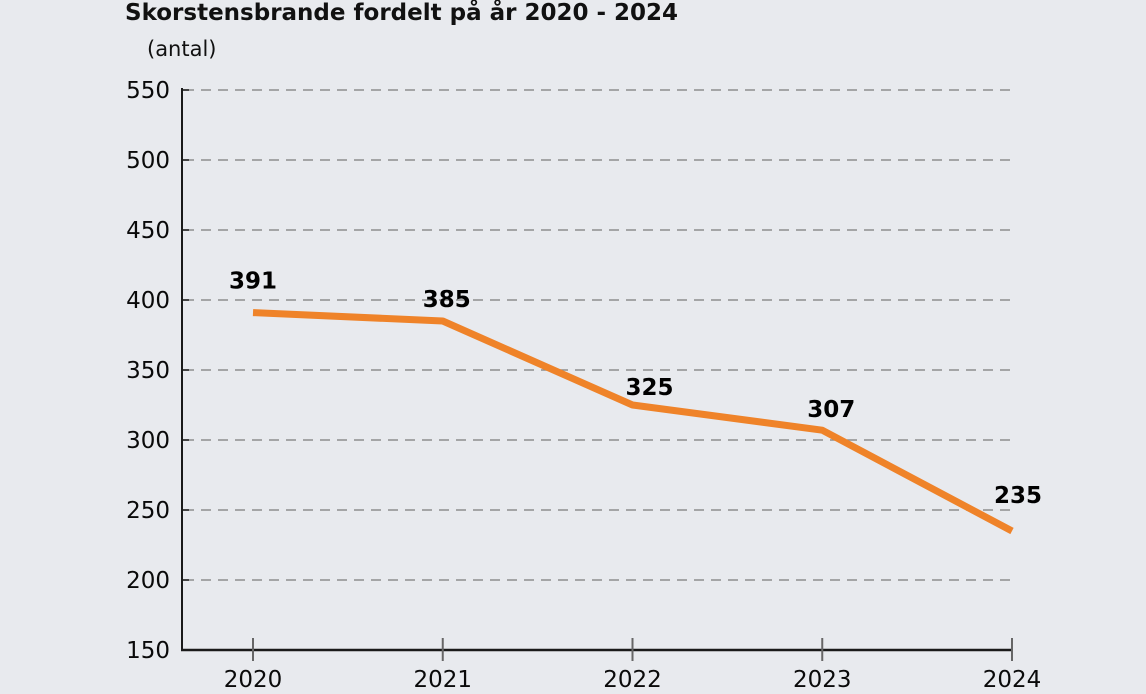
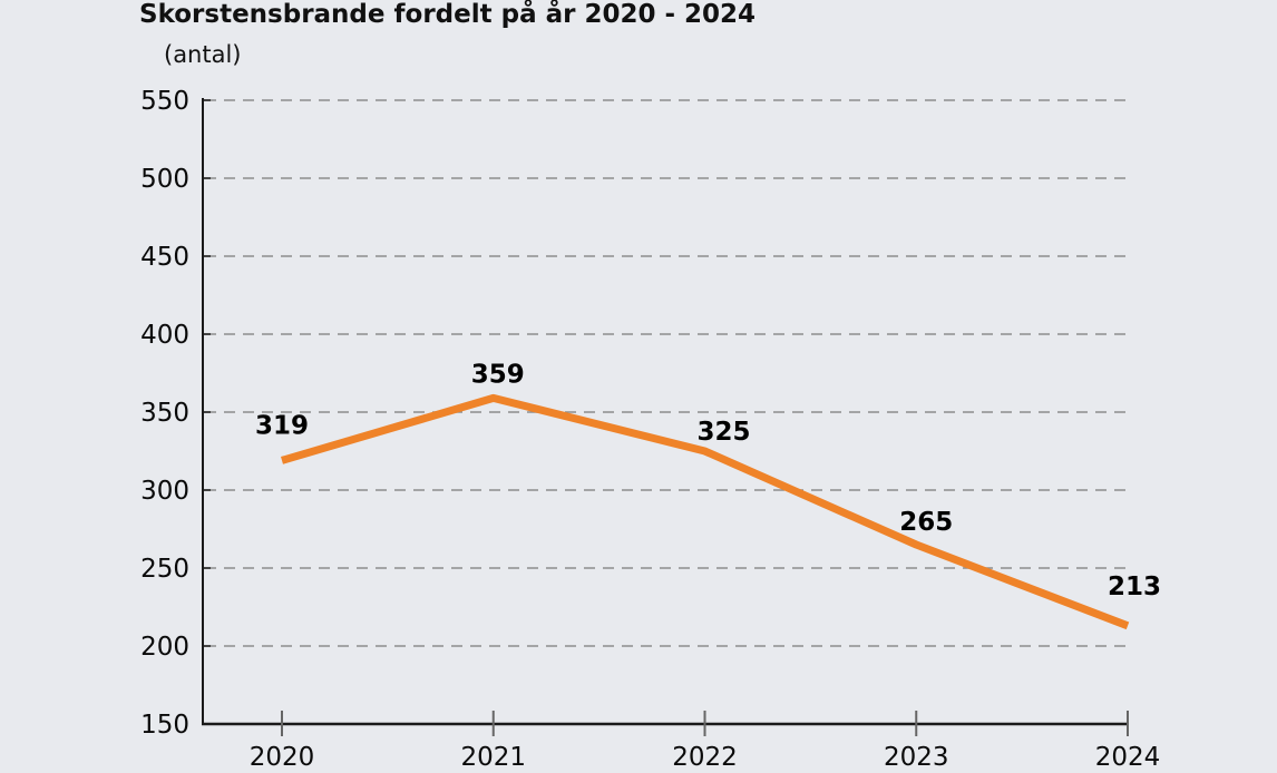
2020: 391 -> 319
2021: 385 -> 359
2023: 307 -> 265
2024: 235 -> 213
